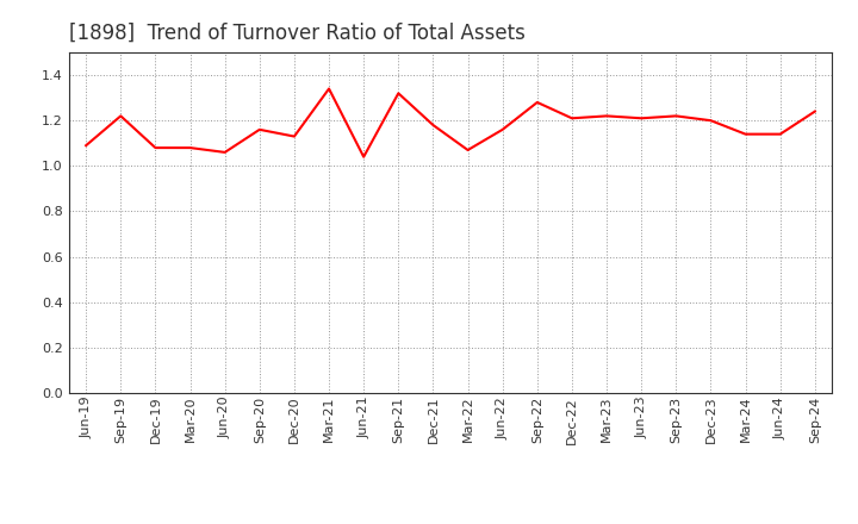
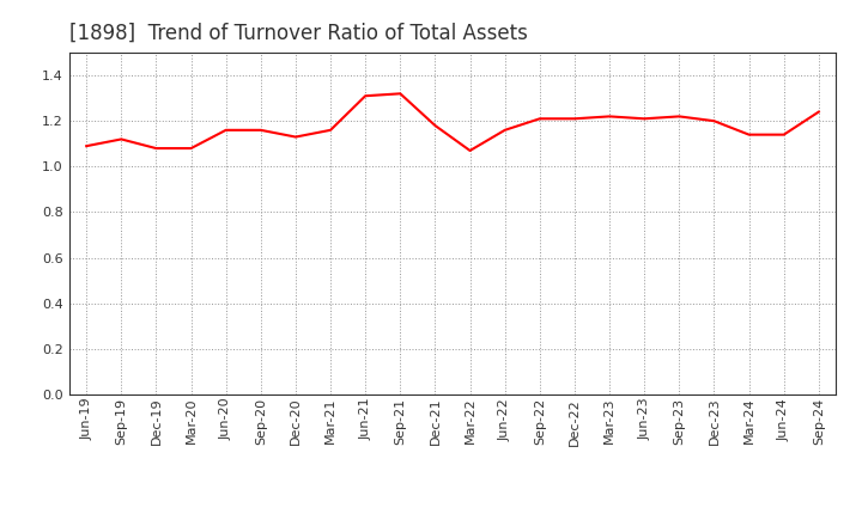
Sep-19: 1.22 -> 1.12
Jun-20: 1.06 -> 1.16
Mar-21: 1.34 -> 1.16
Jun-21: 1.04 -> 1.31
Sep-22: 1.28 -> 1.21
